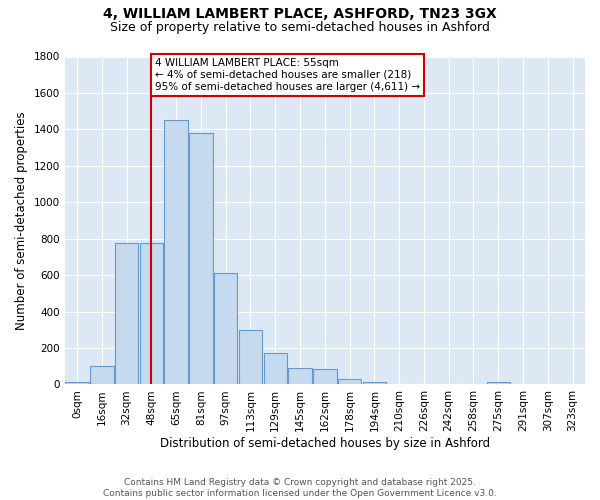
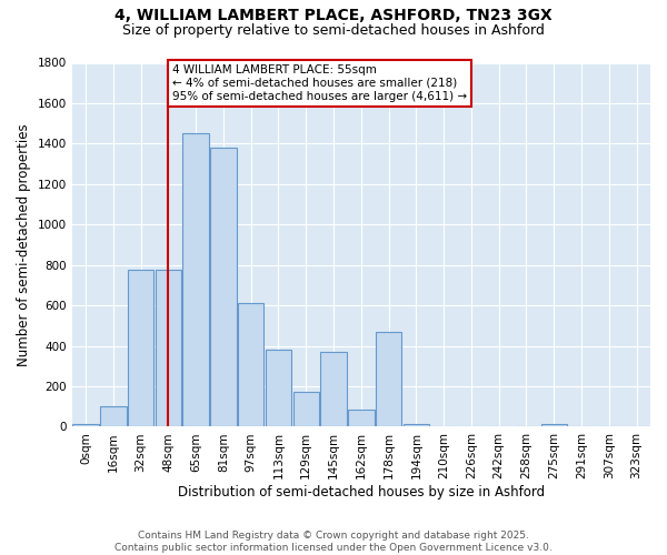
113sqm: 300 -> 380
145sqm: 90 -> 370
178sqm: 30 -> 470
